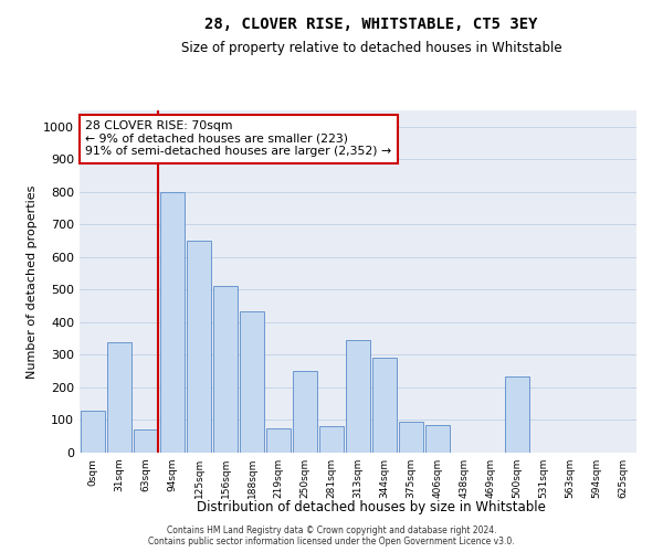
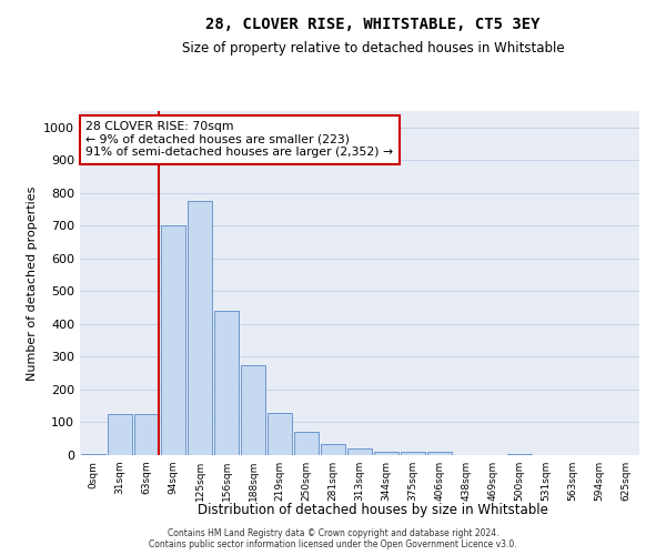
0sqm: 130 -> 5
31sqm: 340 -> 125
63sqm: 70 -> 125
94sqm: 800 -> 700
125sqm: 650 -> 775
156sqm: 510 -> 440
188sqm: 435 -> 275
219sqm: 75 -> 130
250sqm: 250 -> 70
281sqm: 80 -> 35
313sqm: 345 -> 22
344sqm: 290 -> 10
375sqm: 95 -> 10
406sqm: 85 -> 10
500sqm: 235 -> 5
